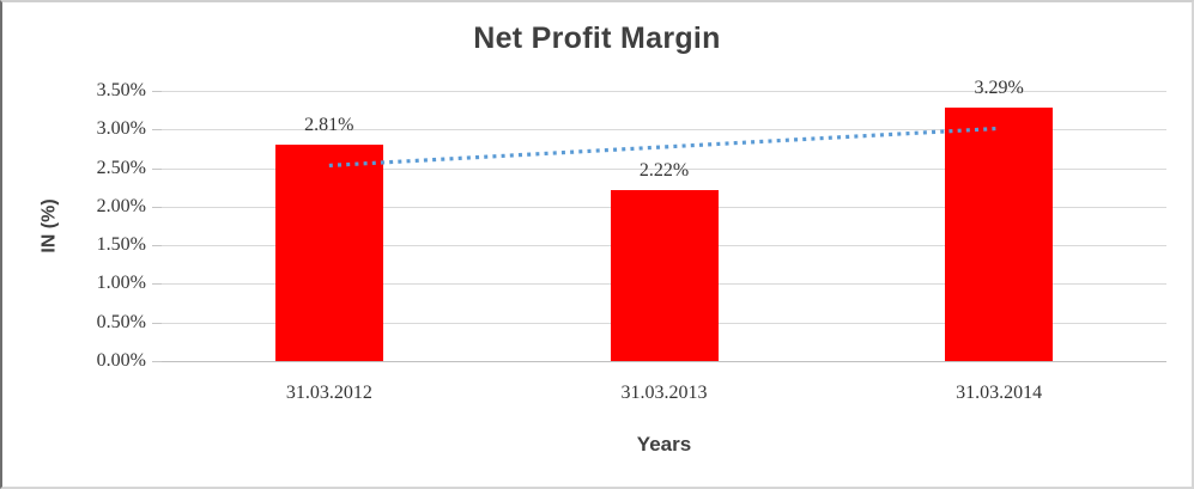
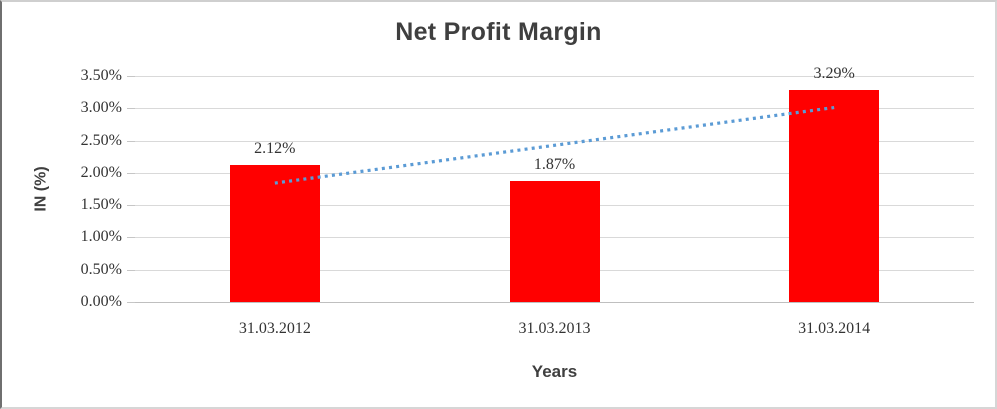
31.03.2012: 2.81% -> 2.12%
31.03.2013: 2.22% -> 1.87%
